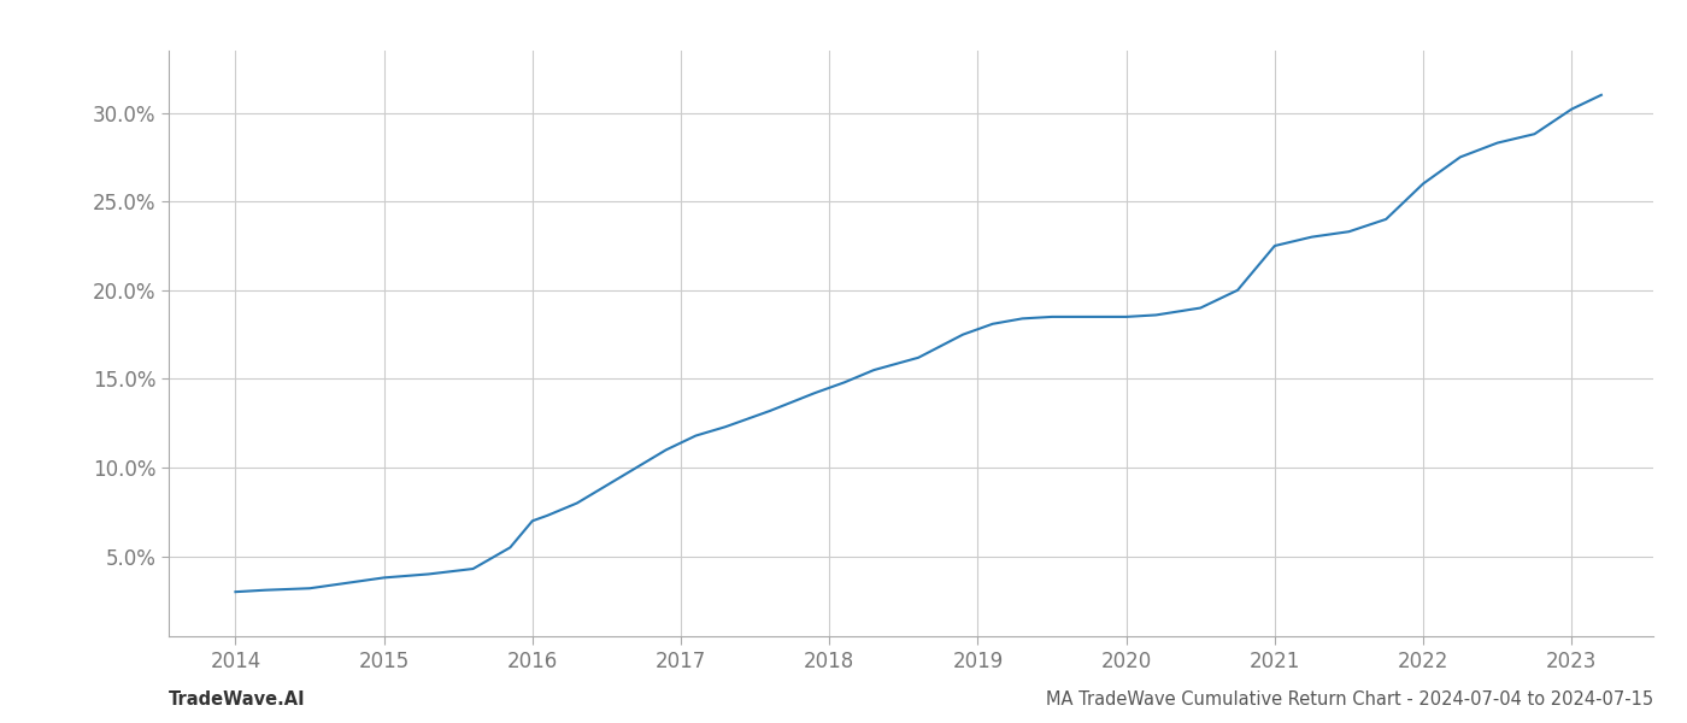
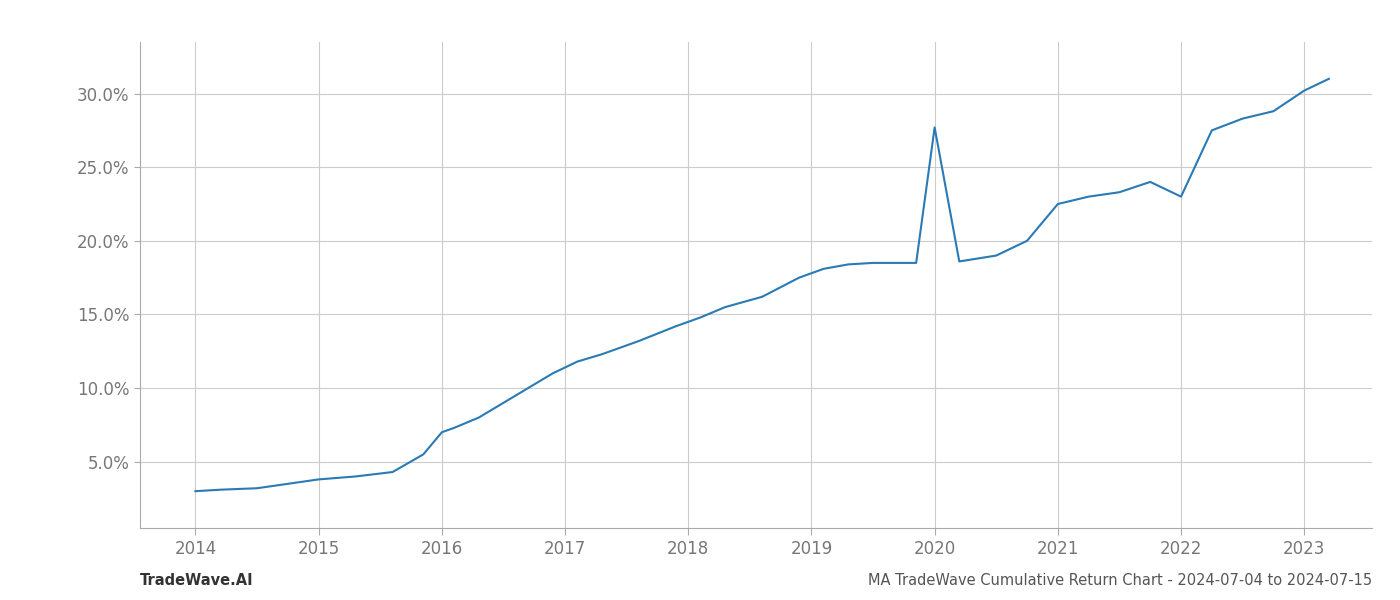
2020: 18.5% -> 27.7%
2022: 26.0% -> 23.0%
